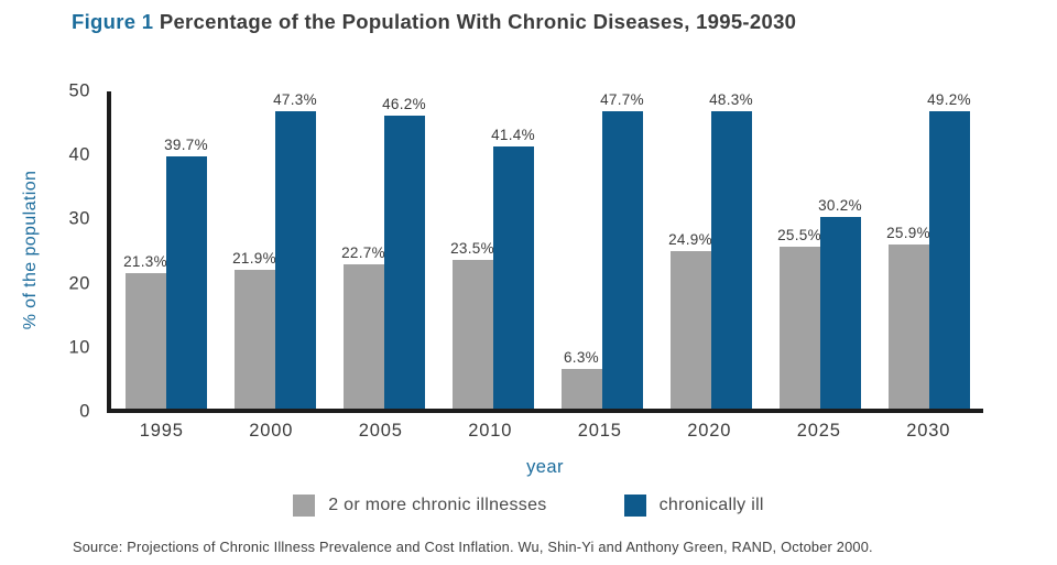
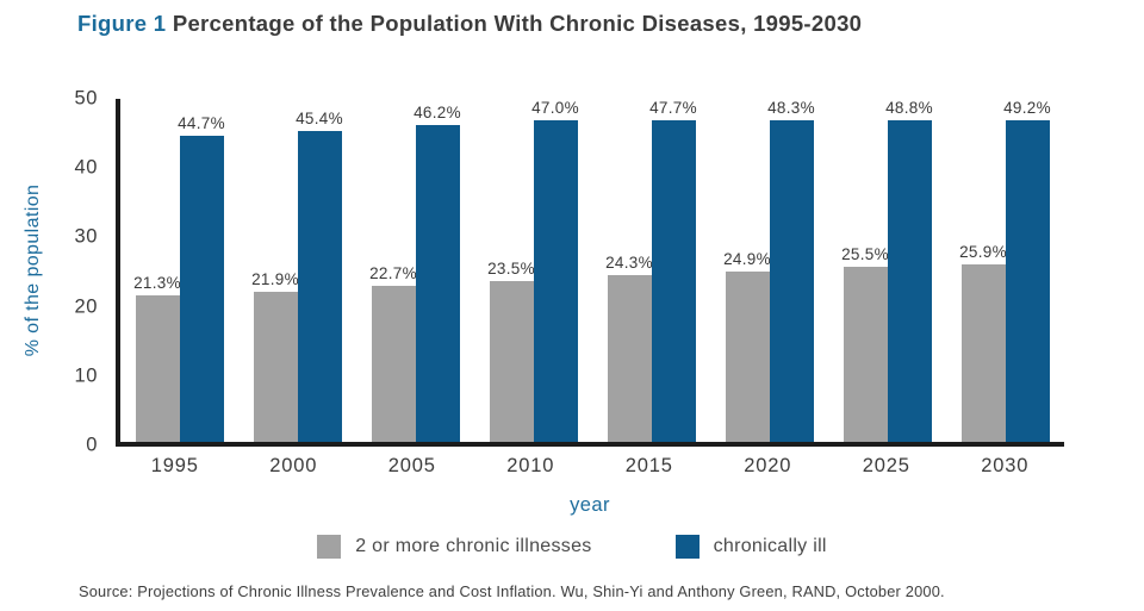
chronically ill/1995: 39.7% -> 44.7%
chronically ill/2000: 47.3% -> 45.4%
chronically ill/2010: 41.4% -> 47.0%
2 or more chronic illnesses/2015: 6.3% -> 24.3%
chronically ill/2025: 30.2% -> 48.8%
